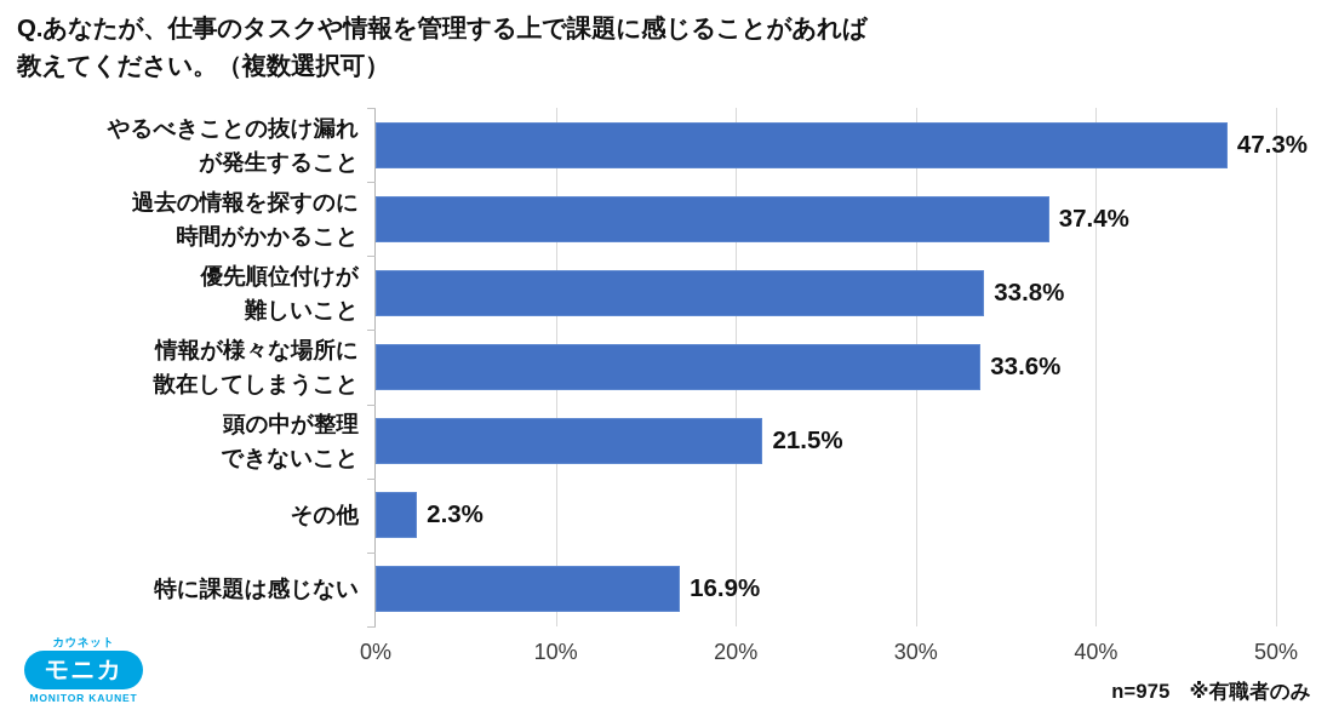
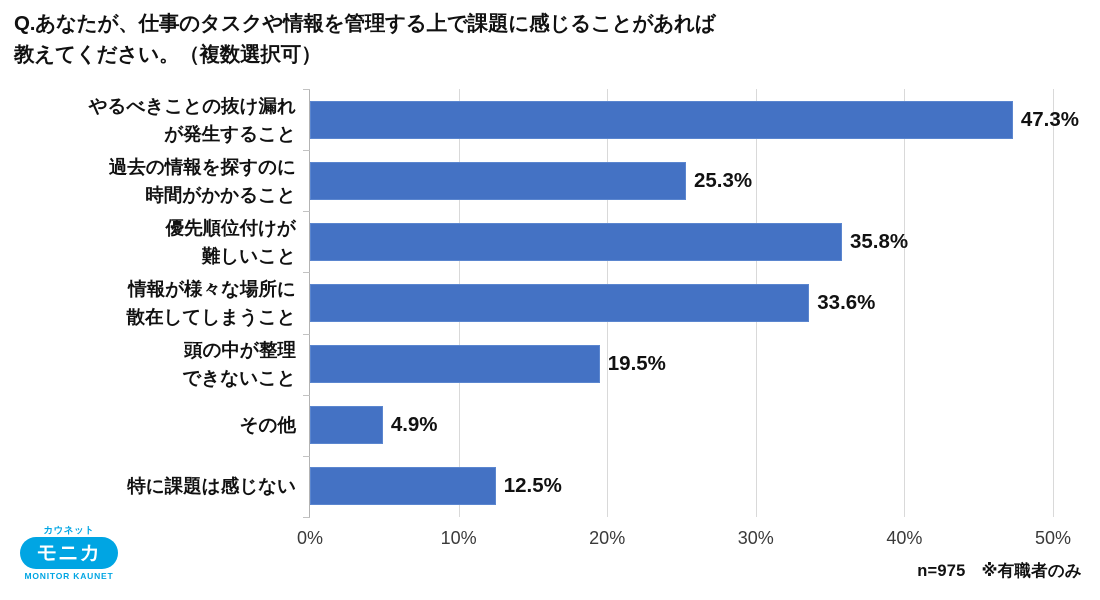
過去の情報を探すのに 時間がかかること: 37.4% -> 25.3%
優先順位付けが 難しいこと: 33.8% -> 35.8%
頭の中が整理 できないこと: 21.5% -> 19.5%
その他: 2.3% -> 4.9%
特に課題は感じない: 16.9% -> 12.5%
